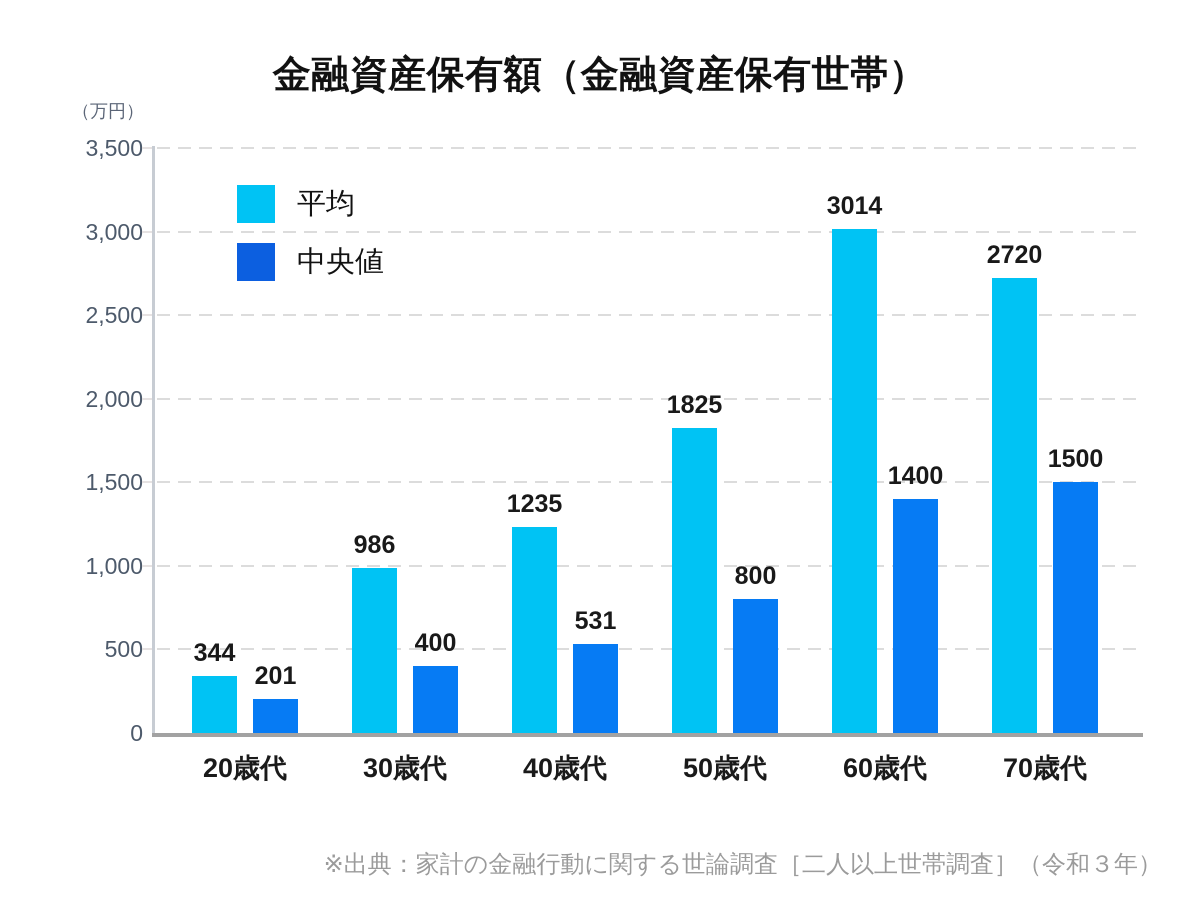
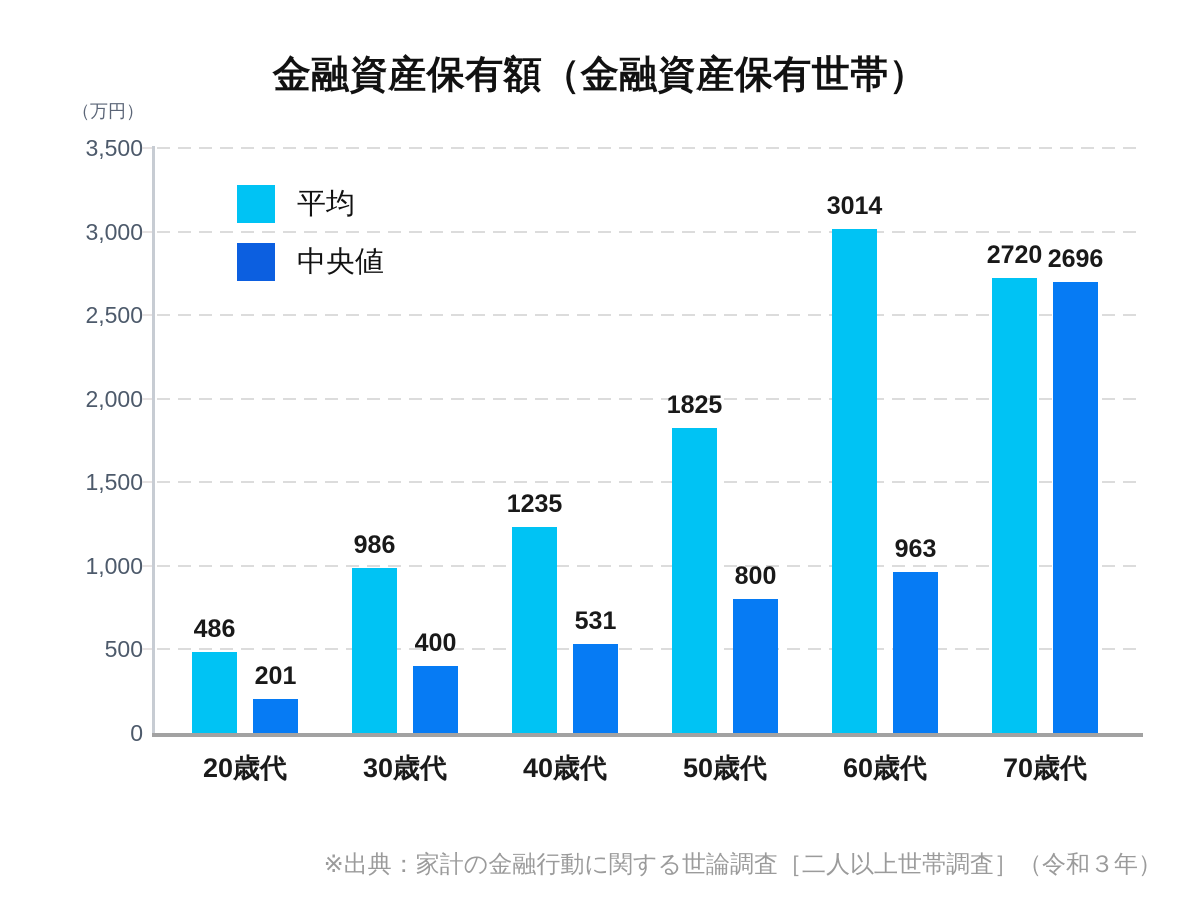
平均/20歳代: 344 -> 486
中央値/60歳代: 1400 -> 963
中央値/70歳代: 1500 -> 2696
